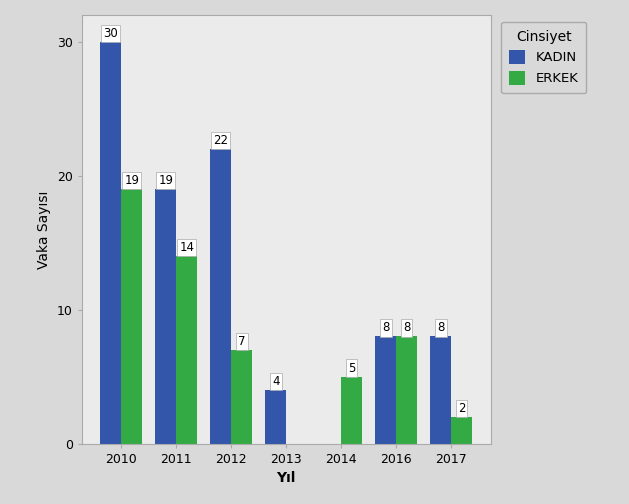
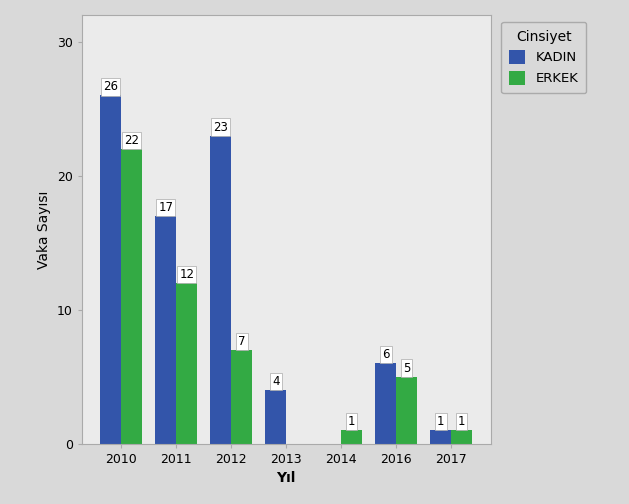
KADIN/2010: 30 -> 26
ERKEK/2010: 19 -> 22
KADIN/2011: 19 -> 17
ERKEK/2011: 14 -> 12
KADIN/2012: 22 -> 23
ERKEK/2014: 5 -> 1
KADIN/2016: 8 -> 6
ERKEK/2016: 8 -> 5
KADIN/2017: 8 -> 1
ERKEK/2017: 2 -> 1
